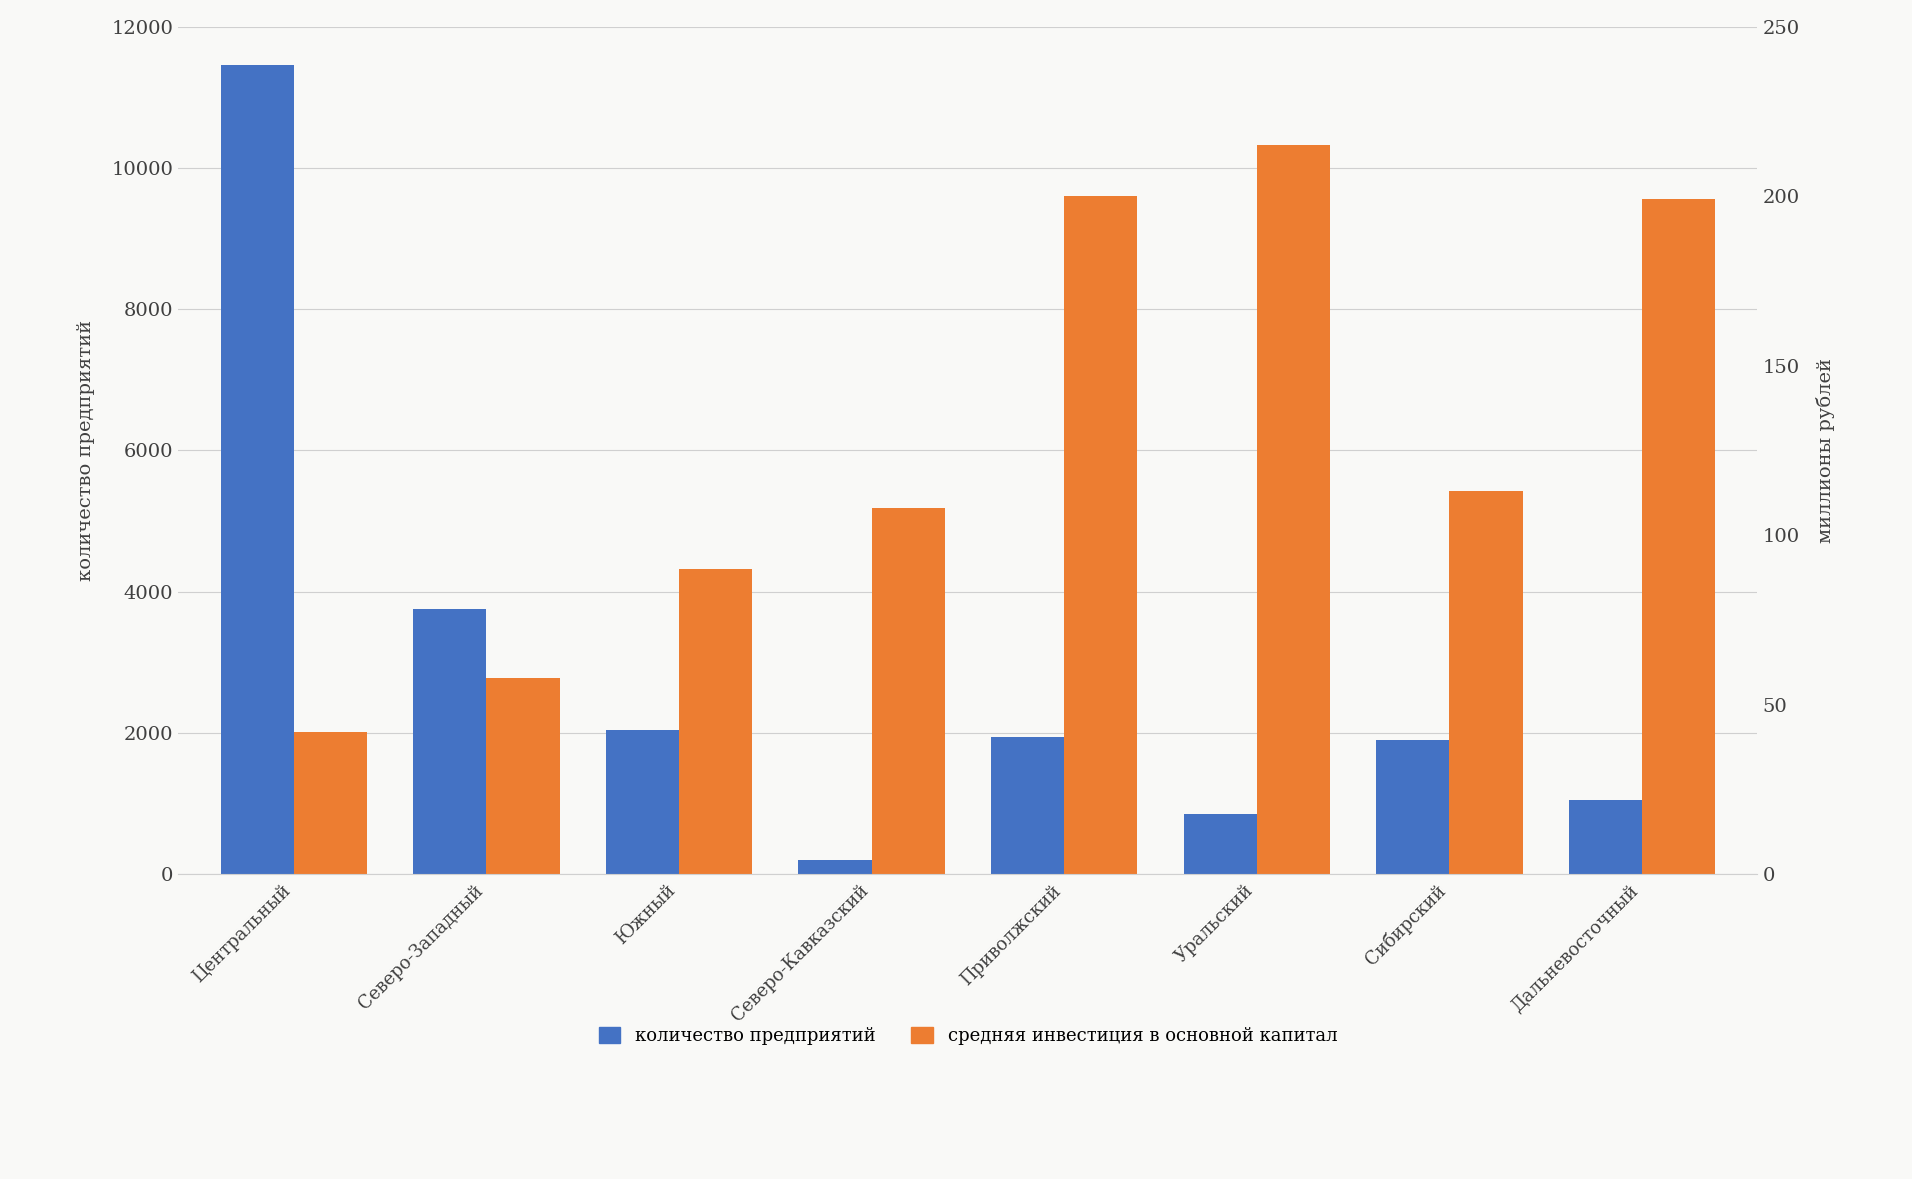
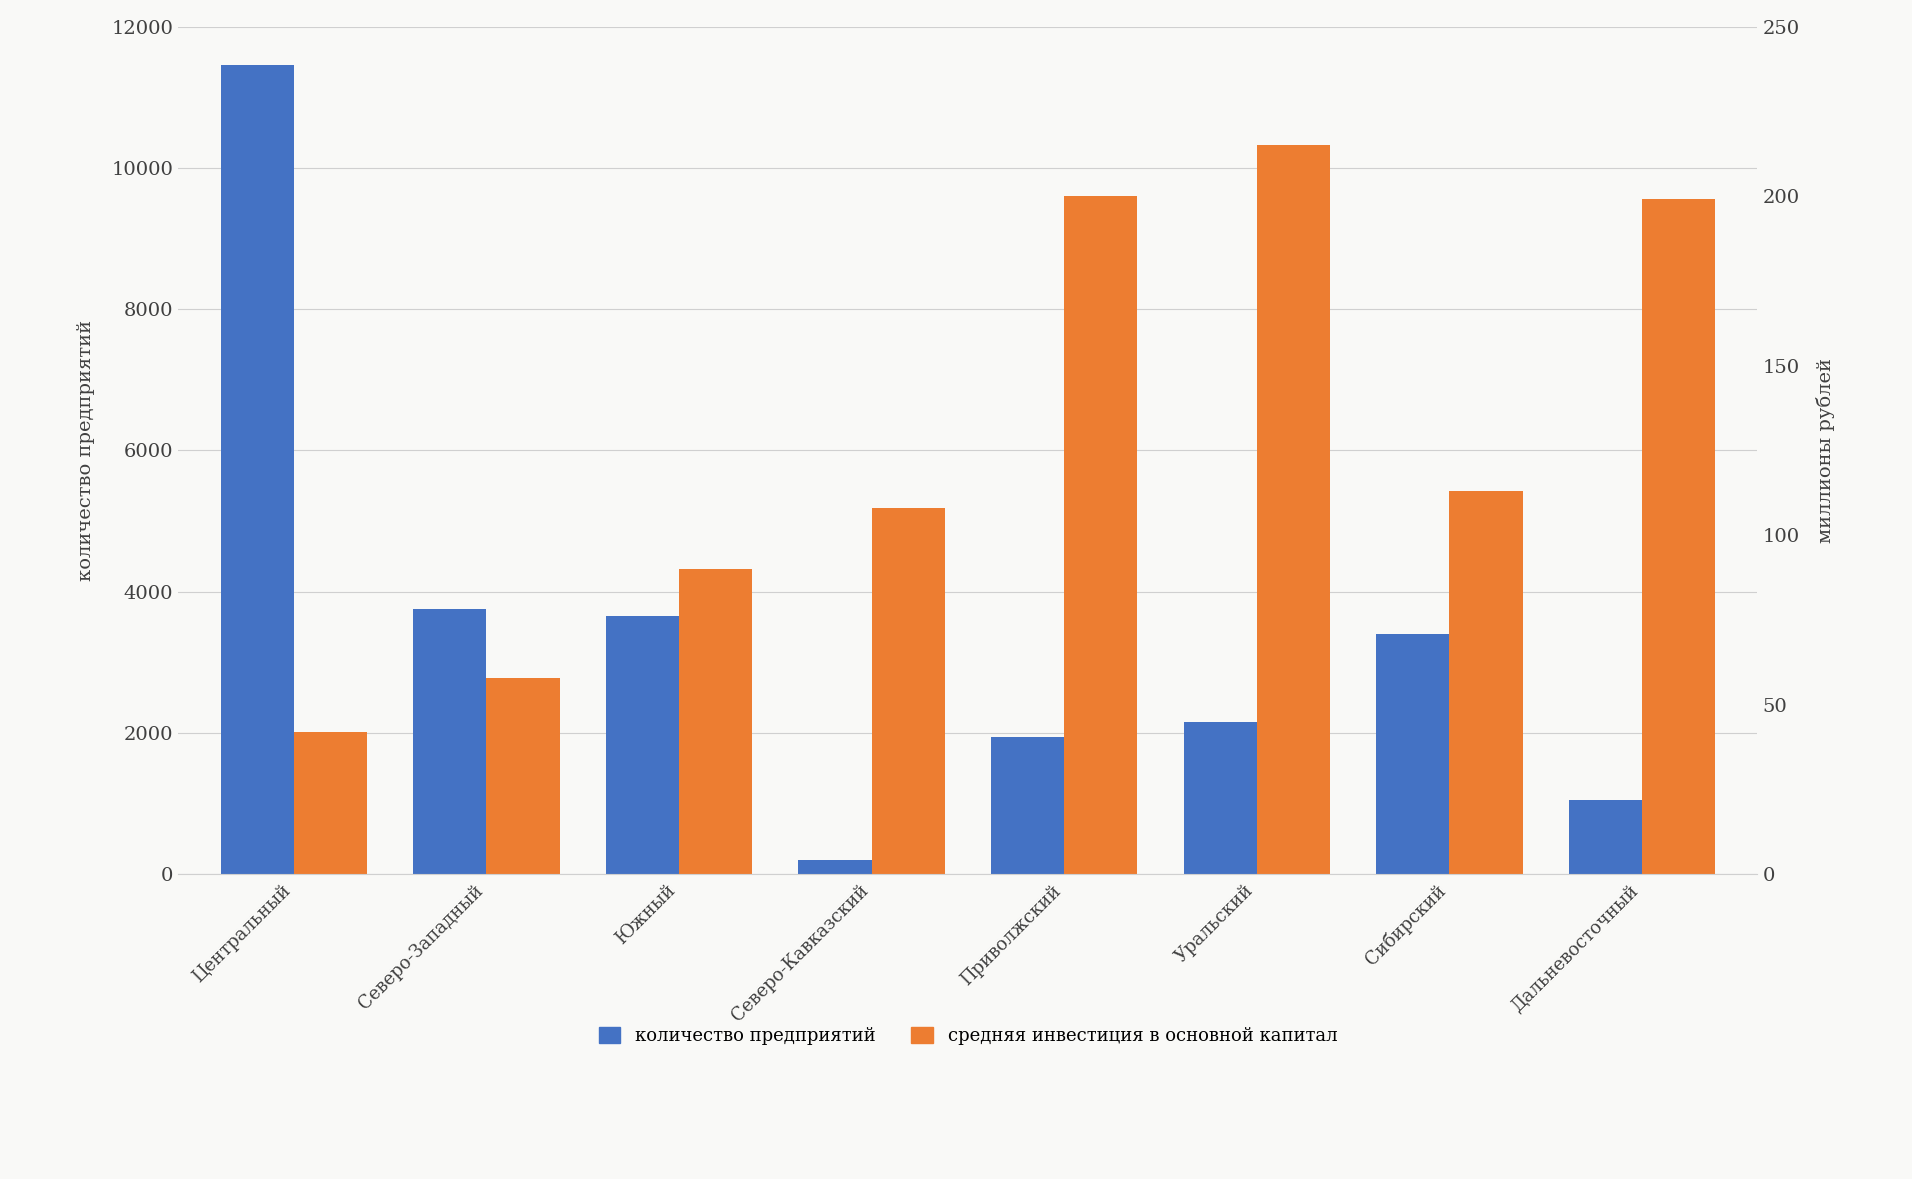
количество предприятий/Южный: 2050 -> 3660
количество предприятий/Уральский: 850 -> 2160
количество предприятий/Сибирский: 1900 -> 3400
